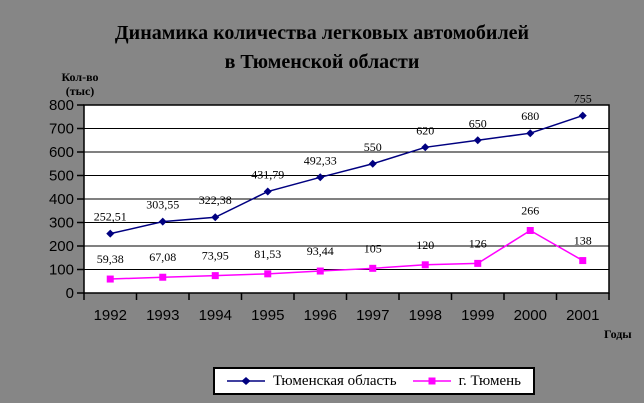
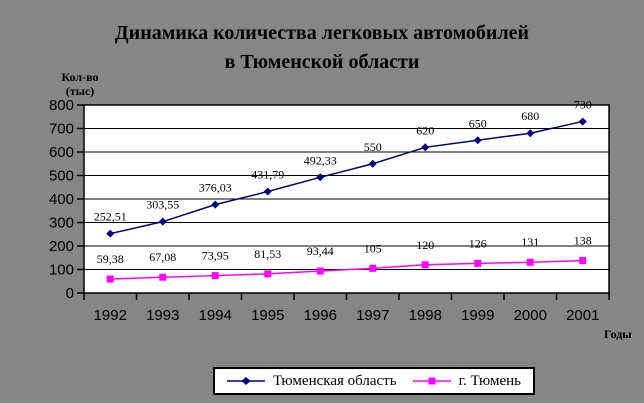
Тюменская область/1994: 322,38 -> 376,03
г. Тюмень/2000: 266 -> 131
Тюменская область/2001: 755 -> 730
